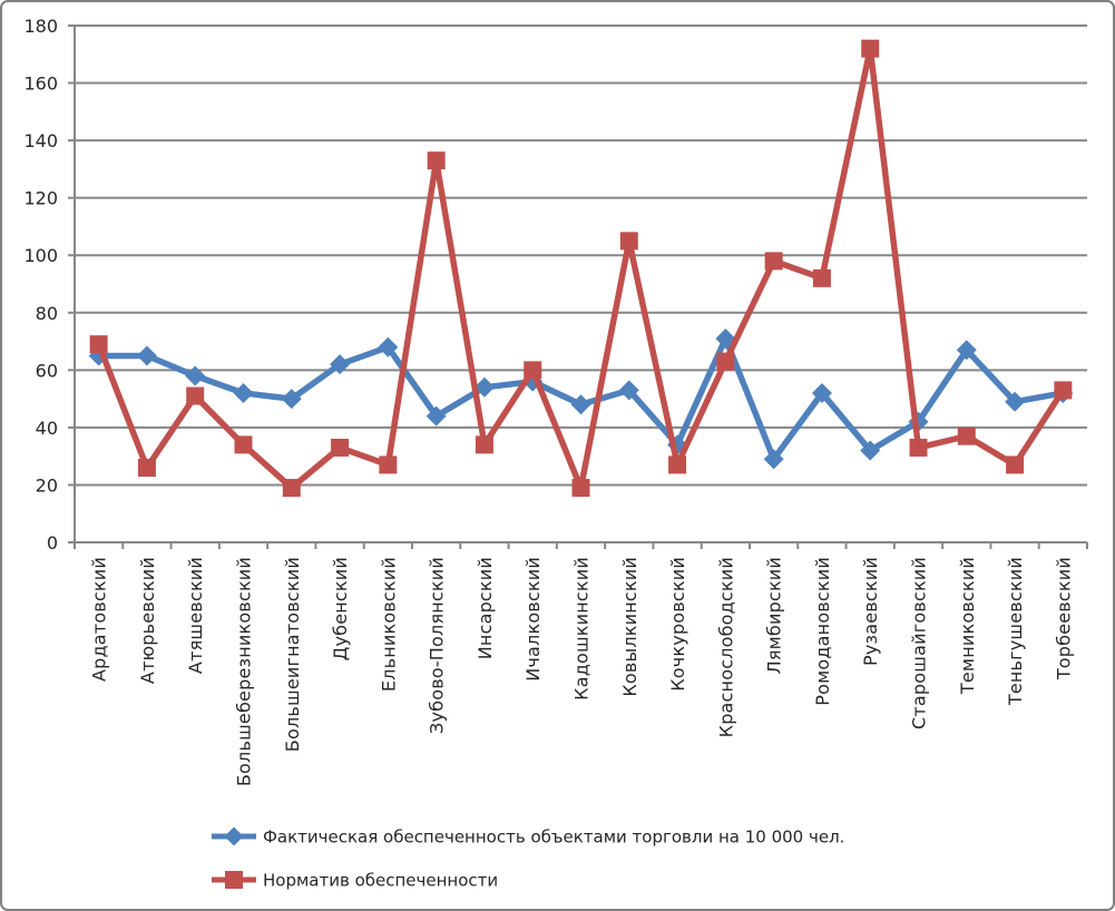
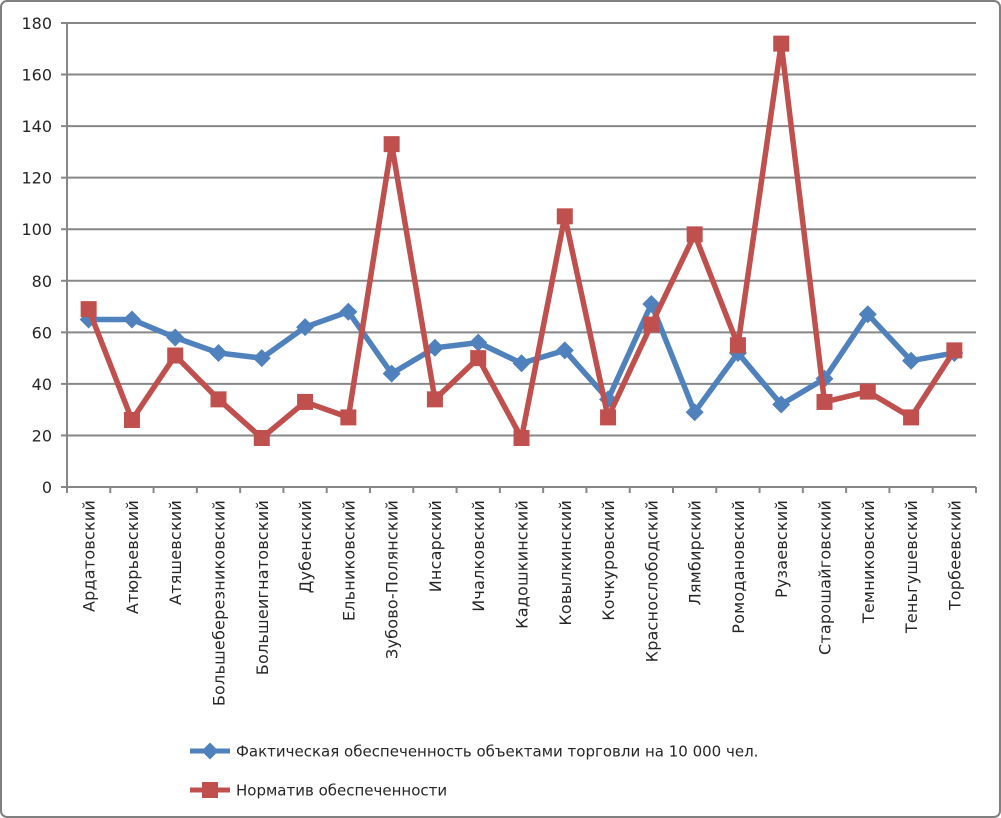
Норматив обеспеченности/Ичалковский: 60 -> 50
Норматив обеспеченности/Ромодановский: 92 -> 55
